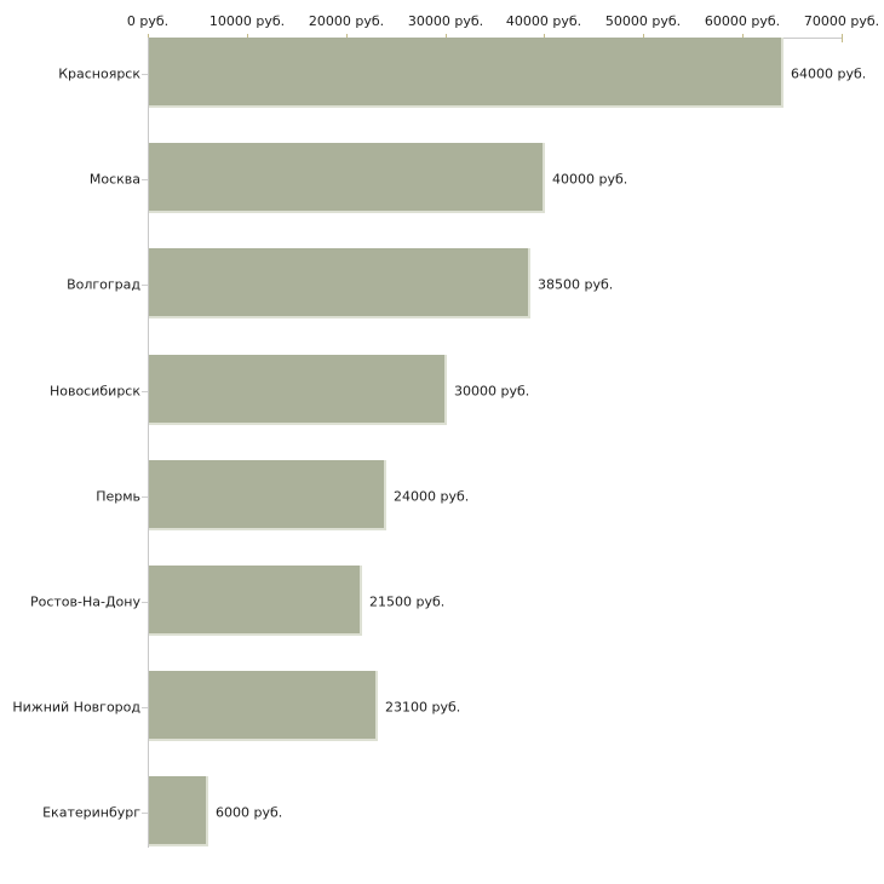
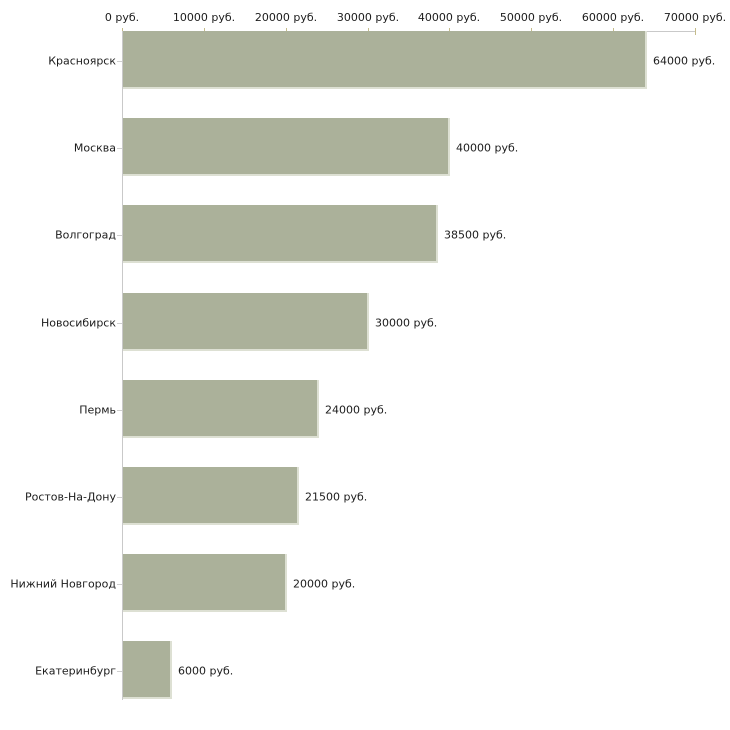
Нижний Новгород: 23100 -> 20000
